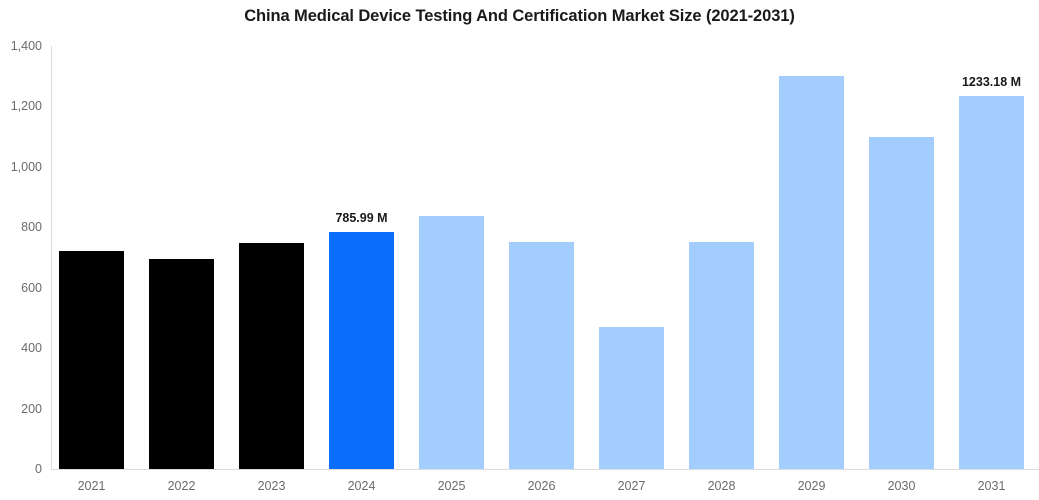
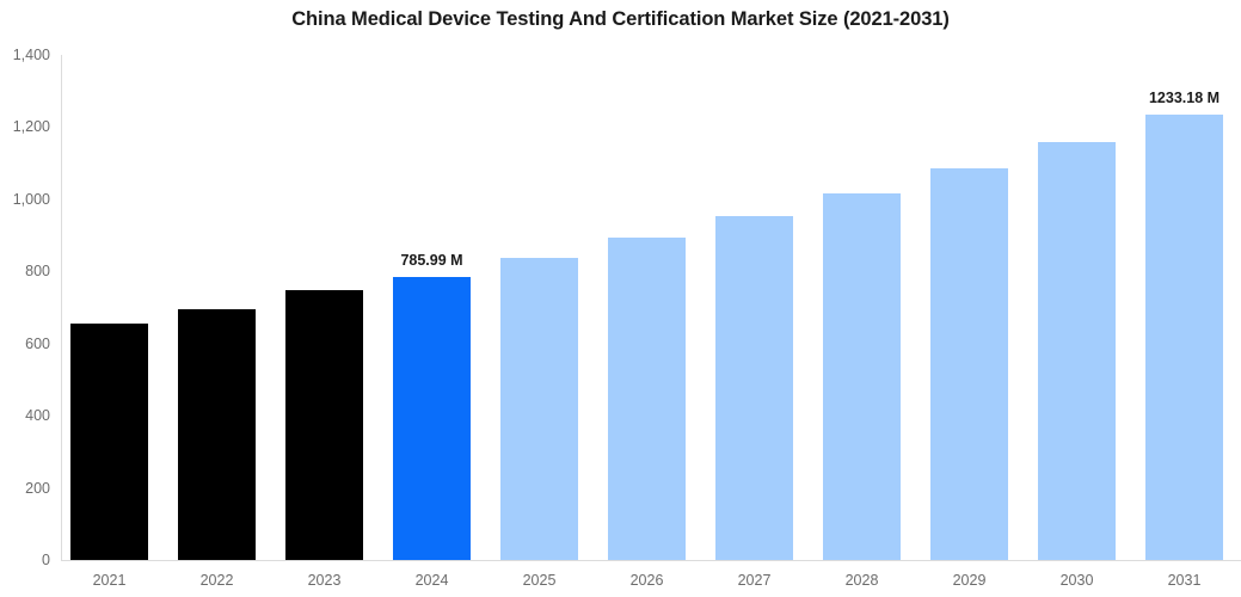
2021: 720 -> 660
2026: 750 -> 890
2027: 470 -> 950
2028: 750 -> 1020
2029: 1300 -> 1080
2030: 1100 -> 1160
